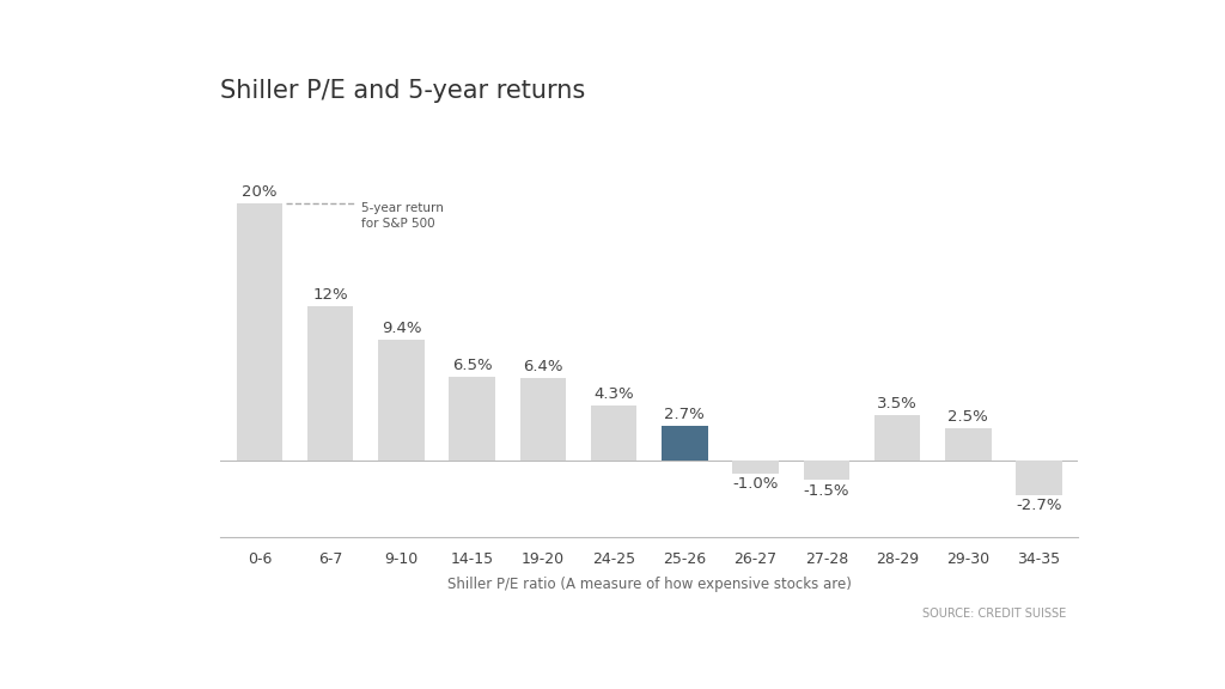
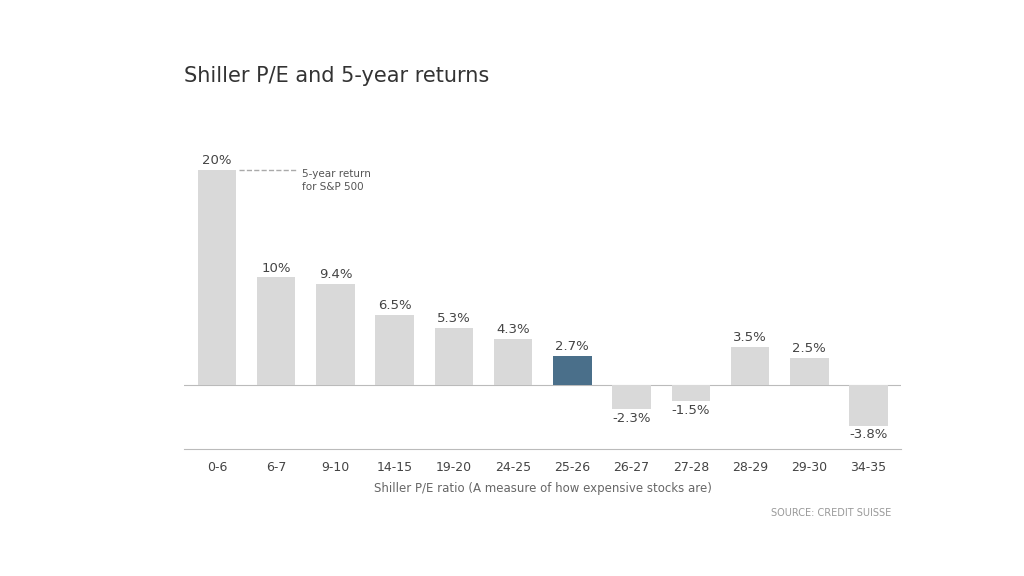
6-7: 12% -> 10%
19-20: 6.4% -> 5.3%
26-27: -1.0% -> -2.3%
34-35: -2.7% -> -3.8%
